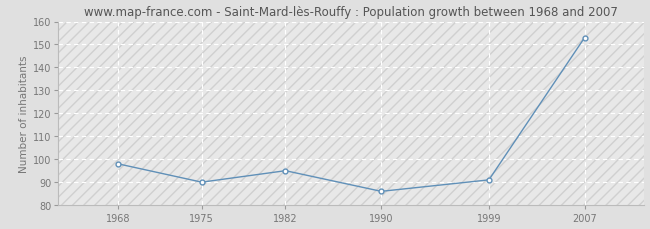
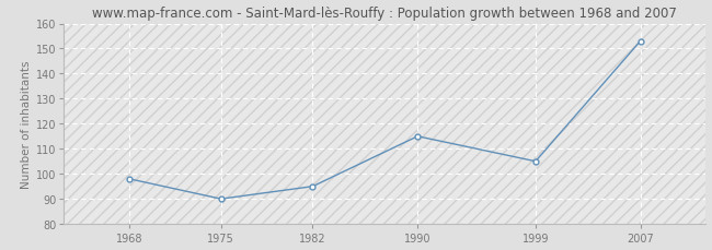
1990: 86 -> 115
1999: 91 -> 105
